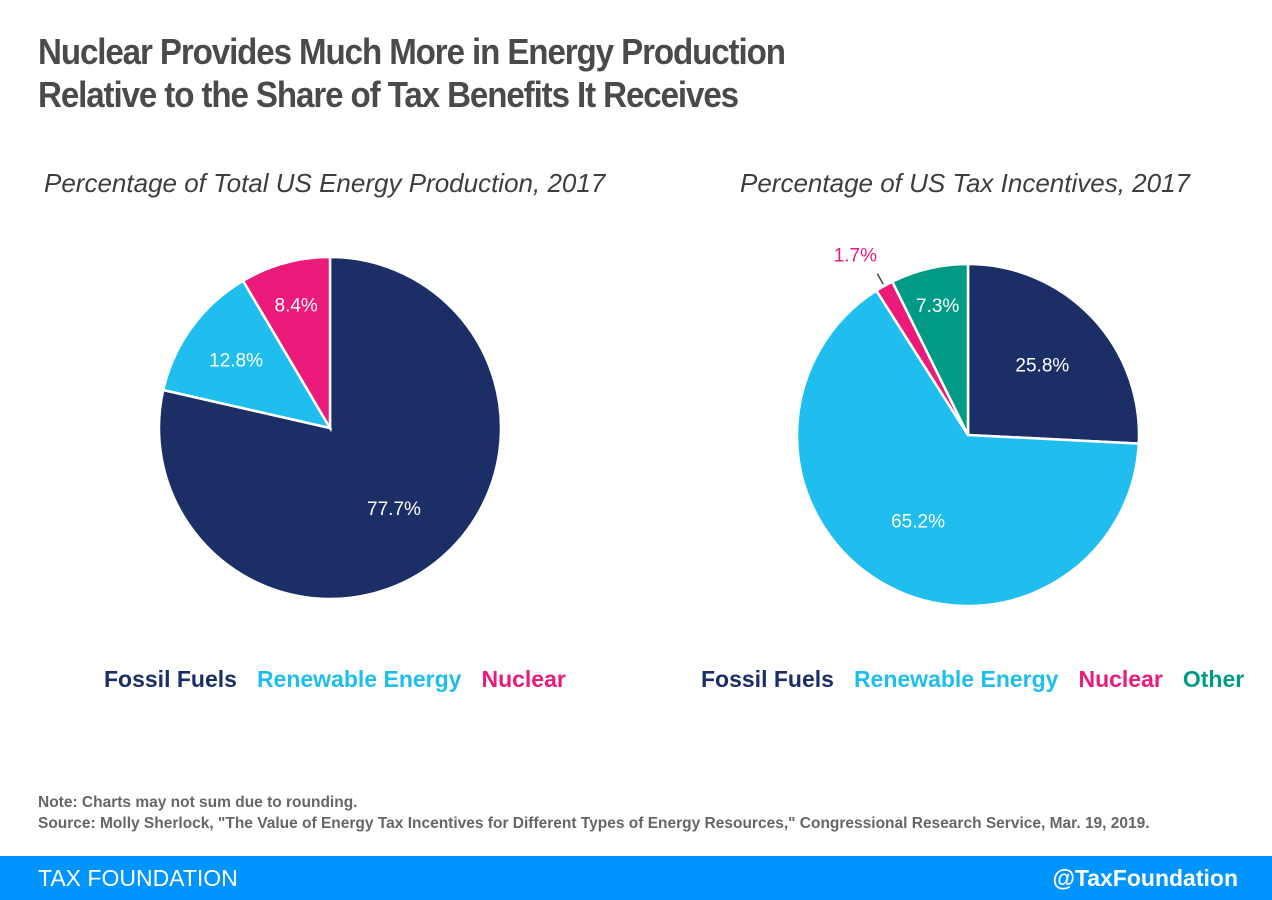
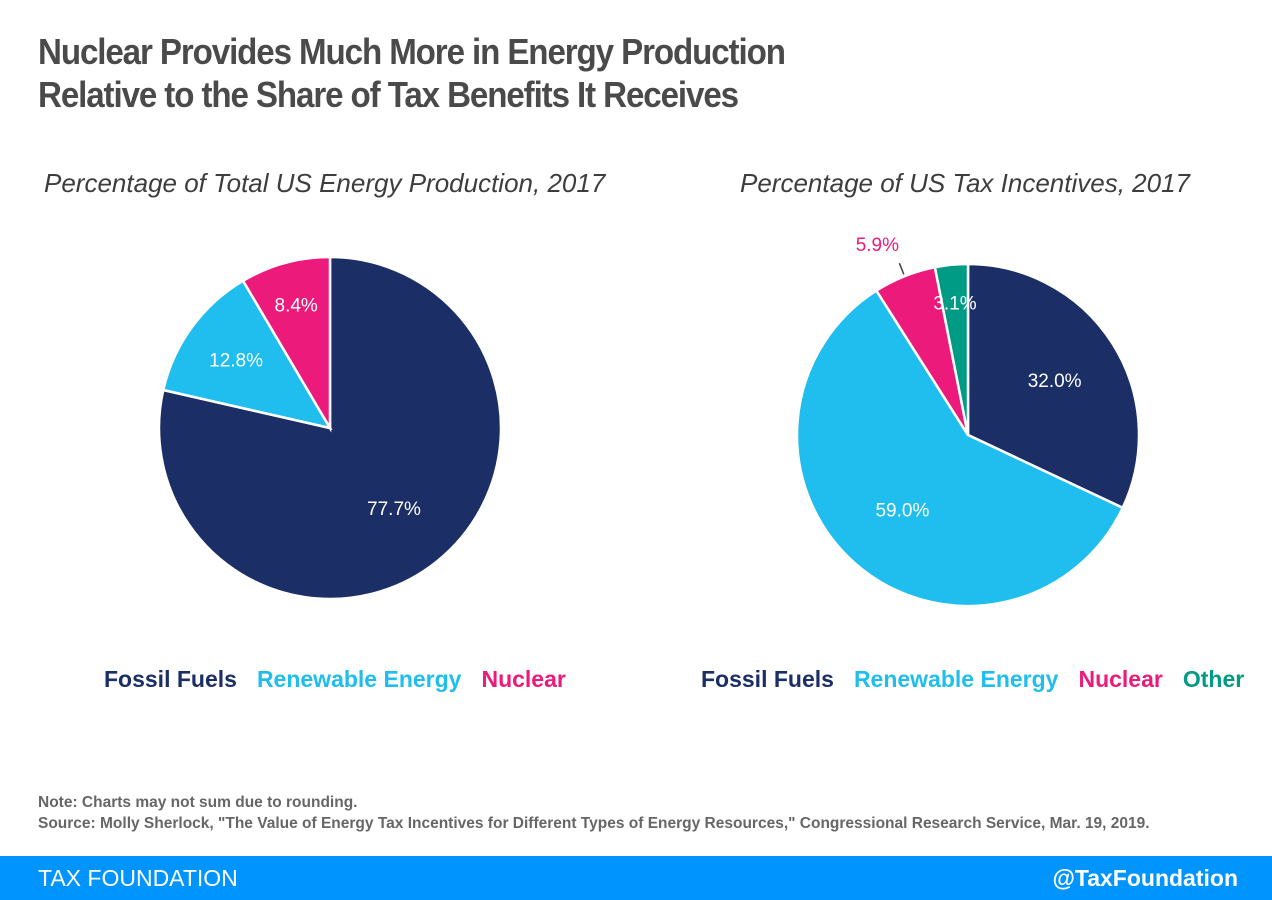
Percentage of US Tax Incentives, 2017/Fossil Fuels: 25.8% -> 32.0%
Percentage of US Tax Incentives, 2017/Renewable Energy: 65.2% -> 59.0%
Percentage of US Tax Incentives, 2017/Nuclear: 1.7% -> 5.9%
Percentage of US Tax Incentives, 2017/Other: 7.3% -> 3.1%
